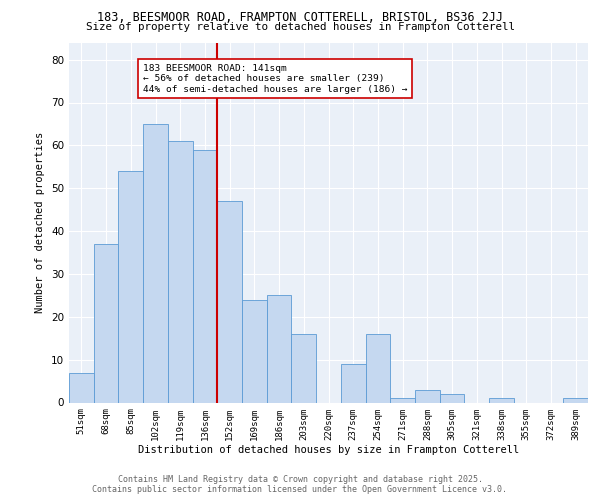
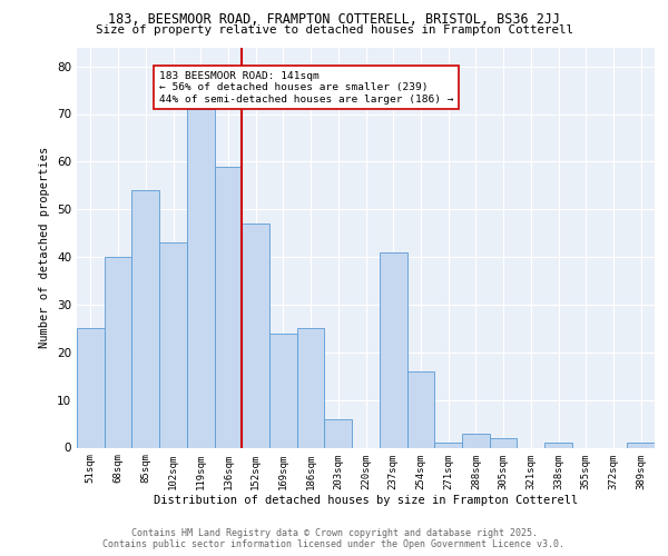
51sqm: 7 -> 25
68sqm: 37 -> 40
102sqm: 65 -> 43
119sqm: 61 -> 71
203sqm: 16 -> 6
237sqm: 9 -> 41
